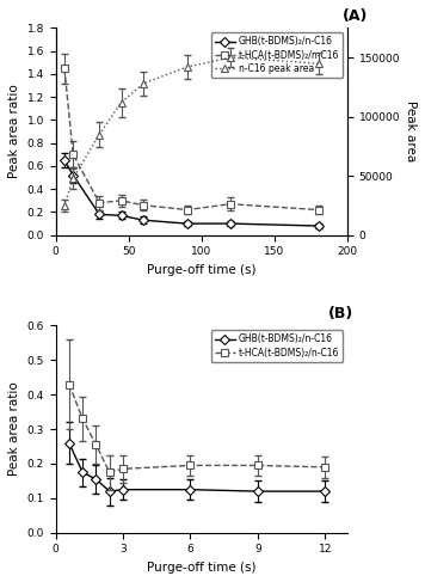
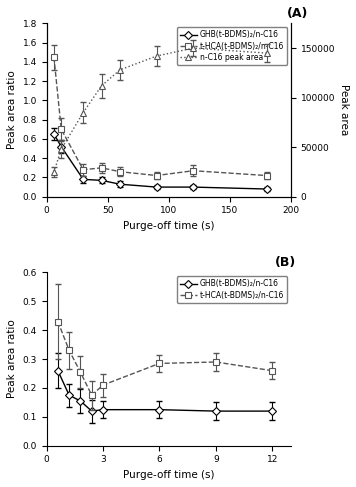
t-HCA(t-BDMS)₂/n-C16/3: 0.185 -> 0.210
t-HCA(t-BDMS)₂/n-C16/6: 0.195 -> 0.285
t-HCA(t-BDMS)₂/n-C16/9: 0.195 -> 0.290
t-HCA(t-BDMS)₂/n-C16/12: 0.190 -> 0.260
